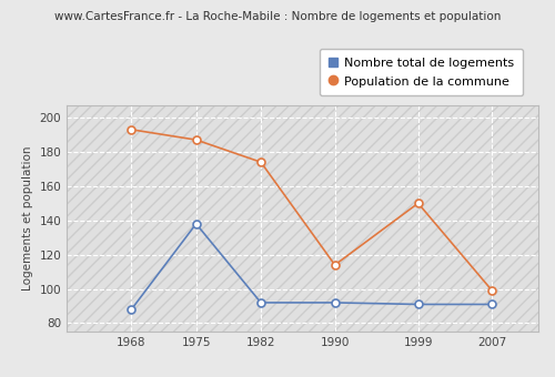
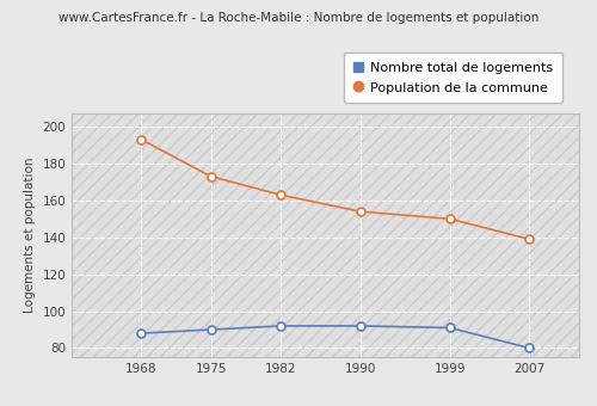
Nombre total de logements/1975: 138 -> 90
Population de la commune/1975: 187 -> 173
Population de la commune/1982: 174 -> 163
Population de la commune/1990: 114 -> 154
Nombre total de logements/2007: 91 -> 80
Population de la commune/2007: 99 -> 139
